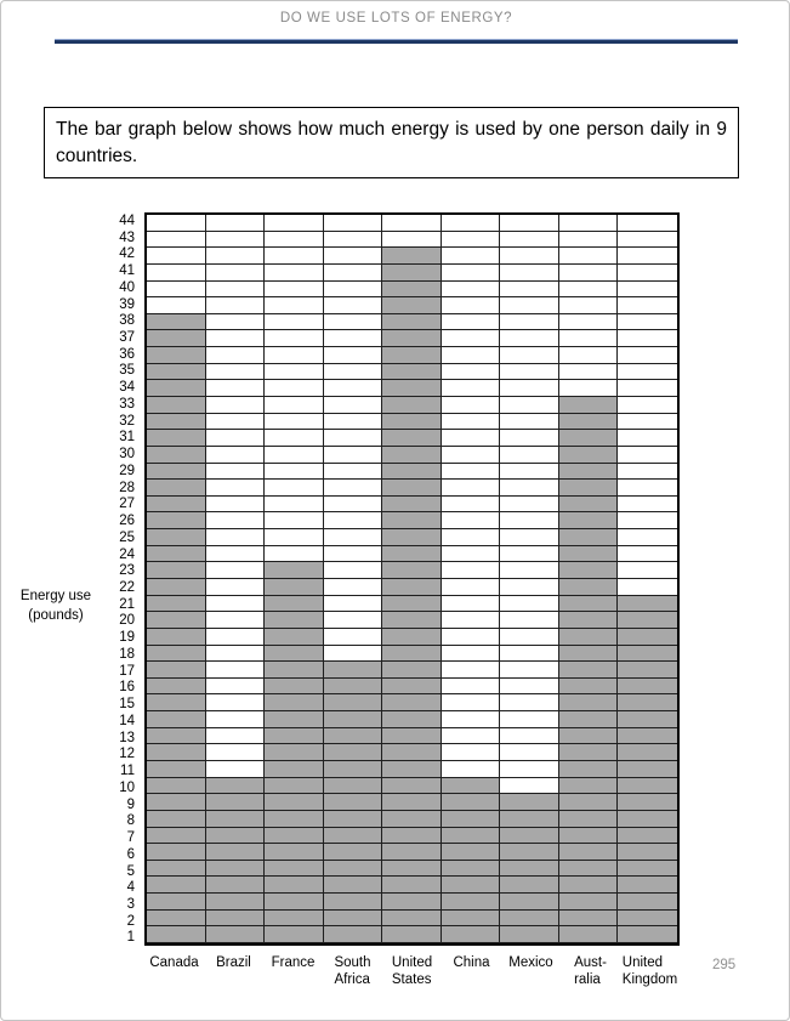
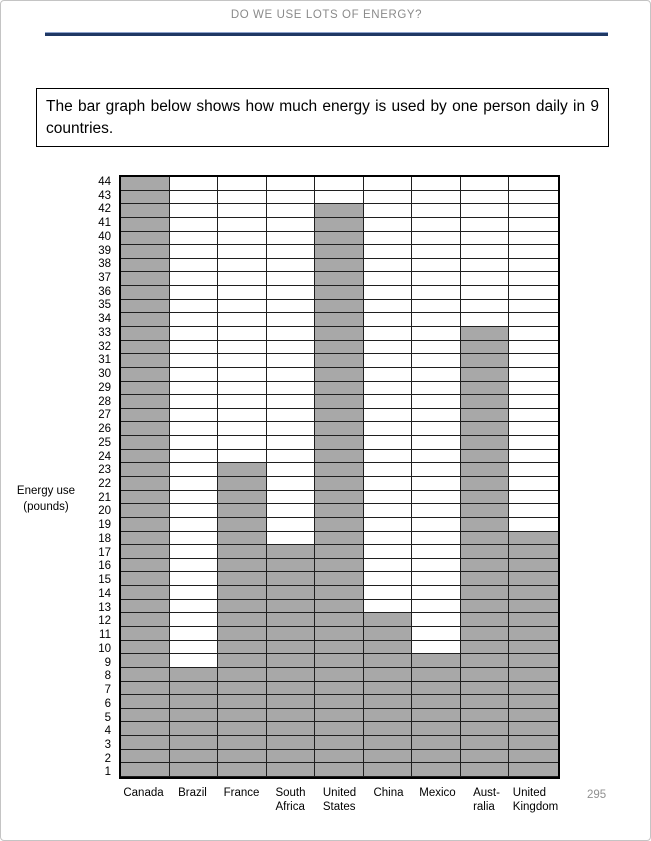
Canada: 38 -> 44
Brazil: 10 -> 8
China: 10 -> 12
United Kingdom: 21 -> 18
